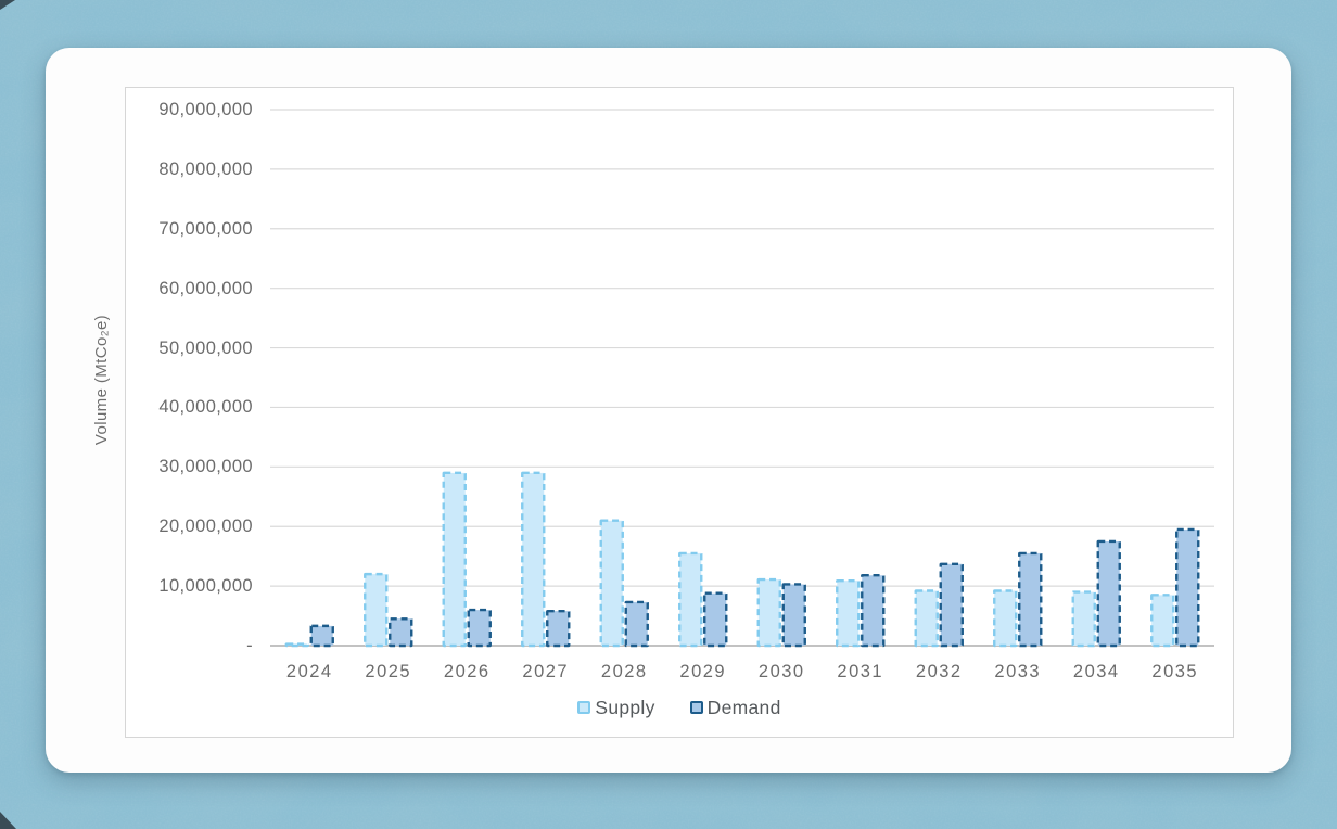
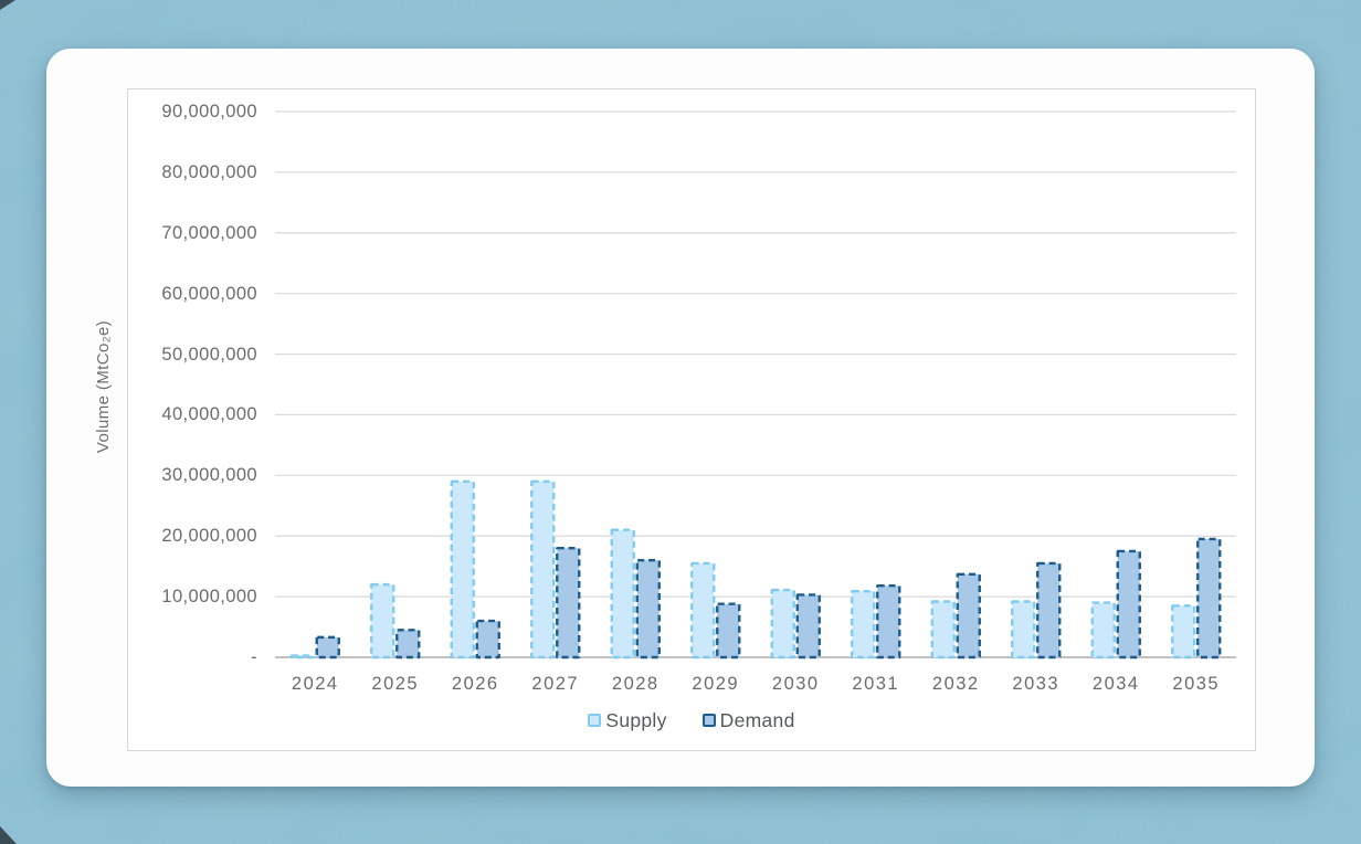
Demand/2027: 6000000 -> 18000000
Demand/2028: 7000000 -> 16000000
